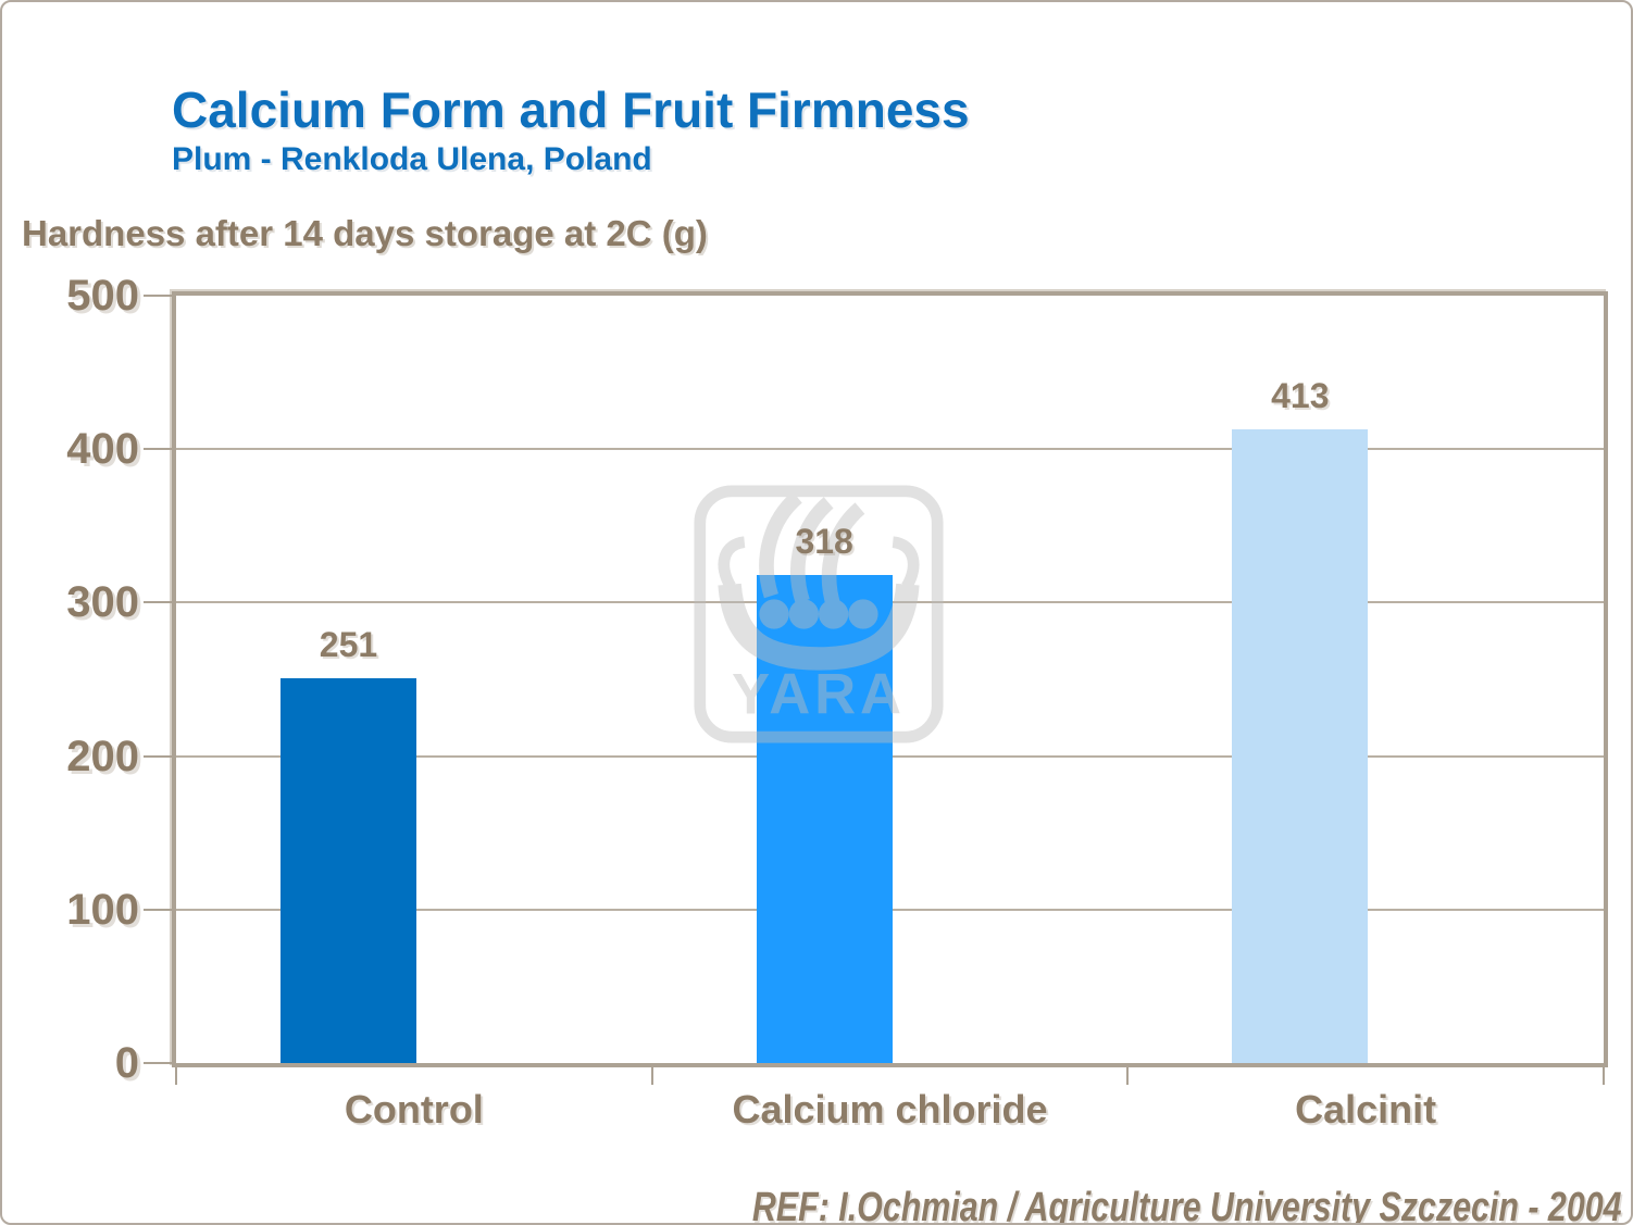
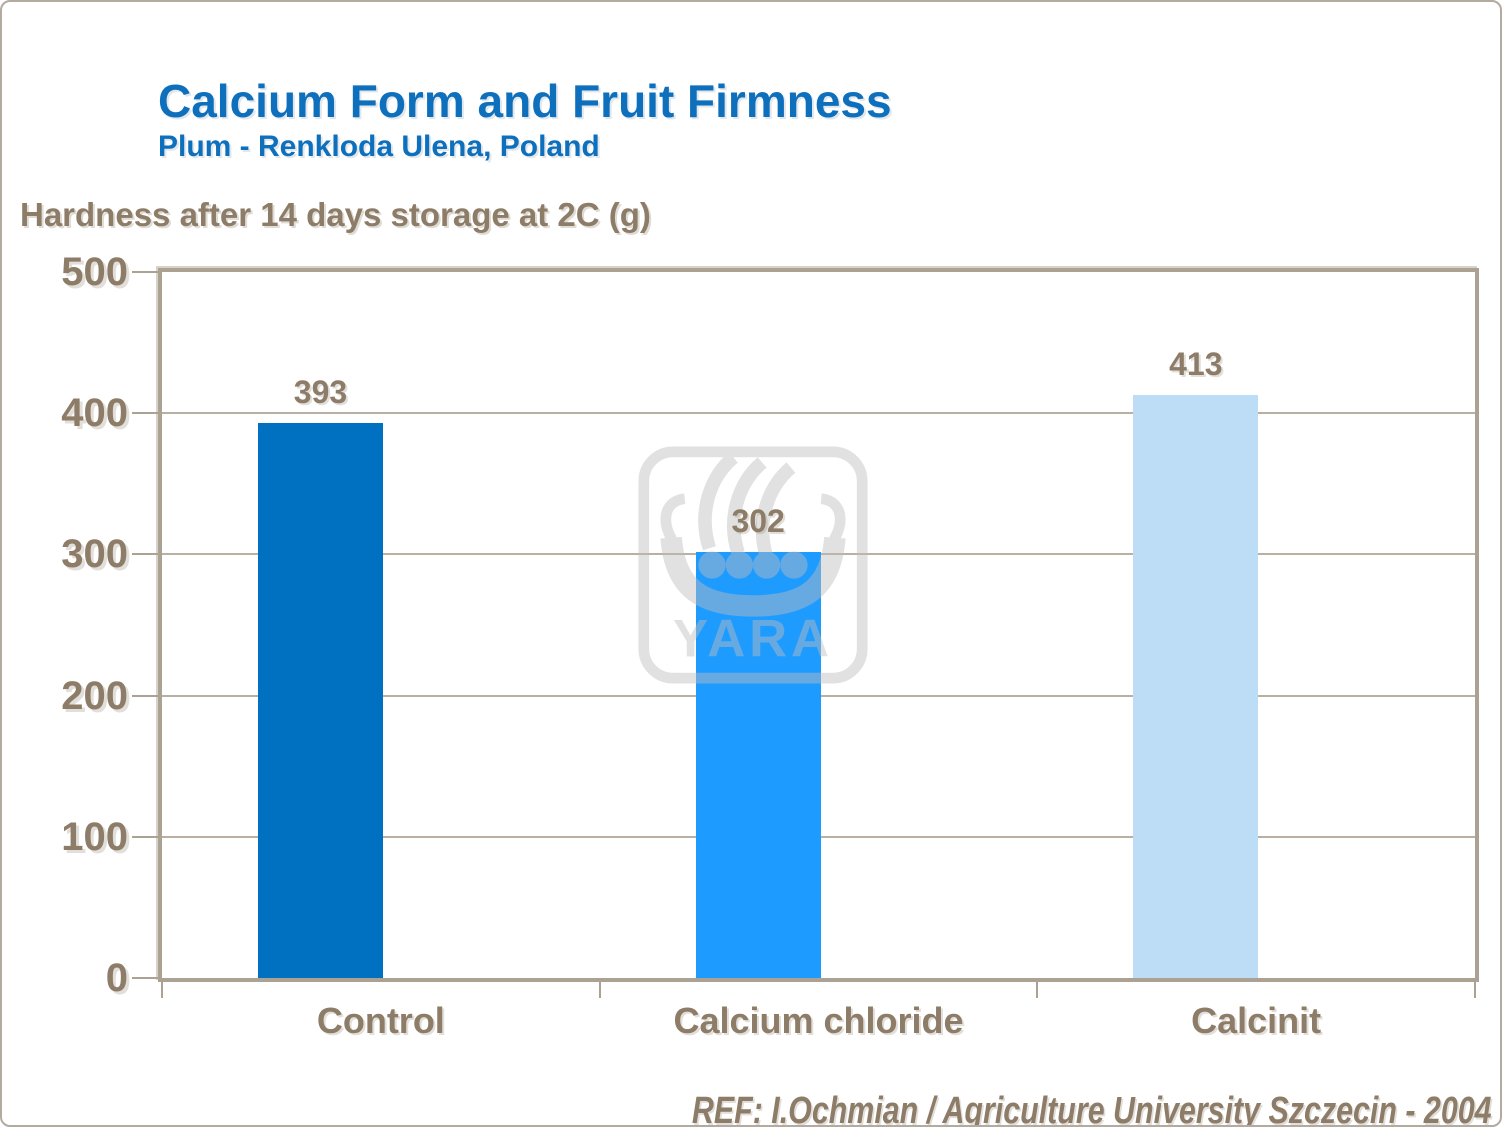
Control: 251 -> 393
Calcium chloride: 318 -> 302
